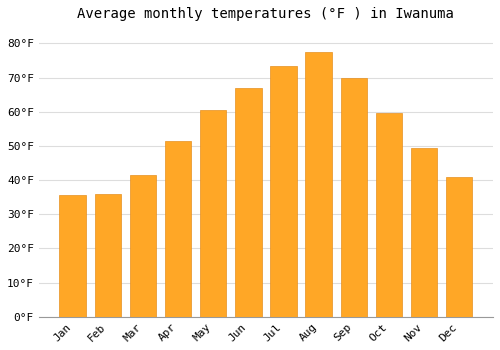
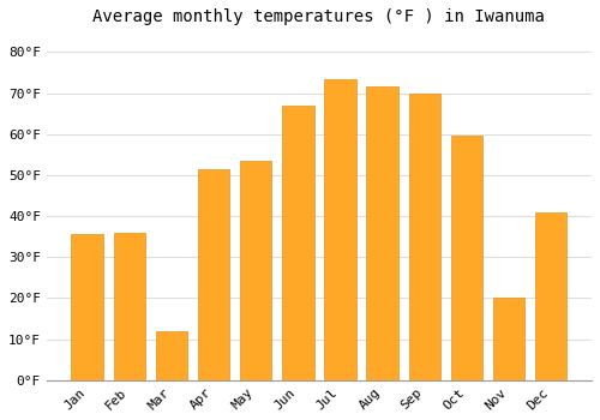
Mar: 41.5°F -> 12.0°F
May: 60.5°F -> 53.5°F
Aug: 77.5°F -> 71.5°F
Nov: 49.5°F -> 20.0°F
